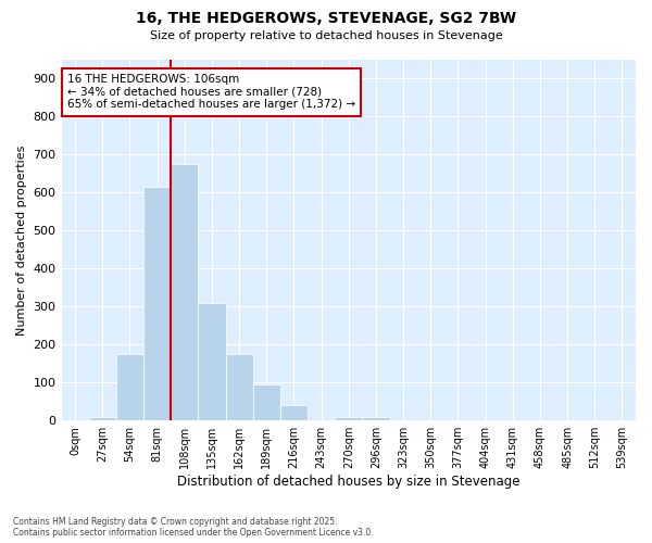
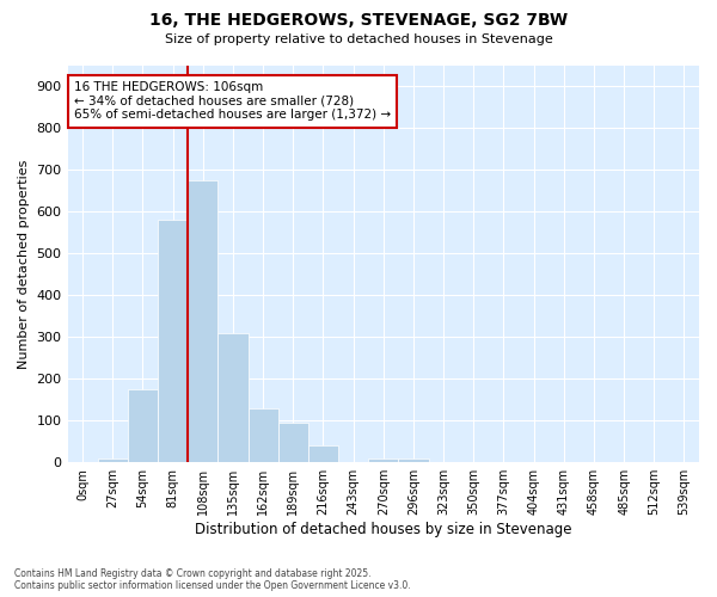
81sqm: 615 -> 580
162sqm: 175 -> 130
